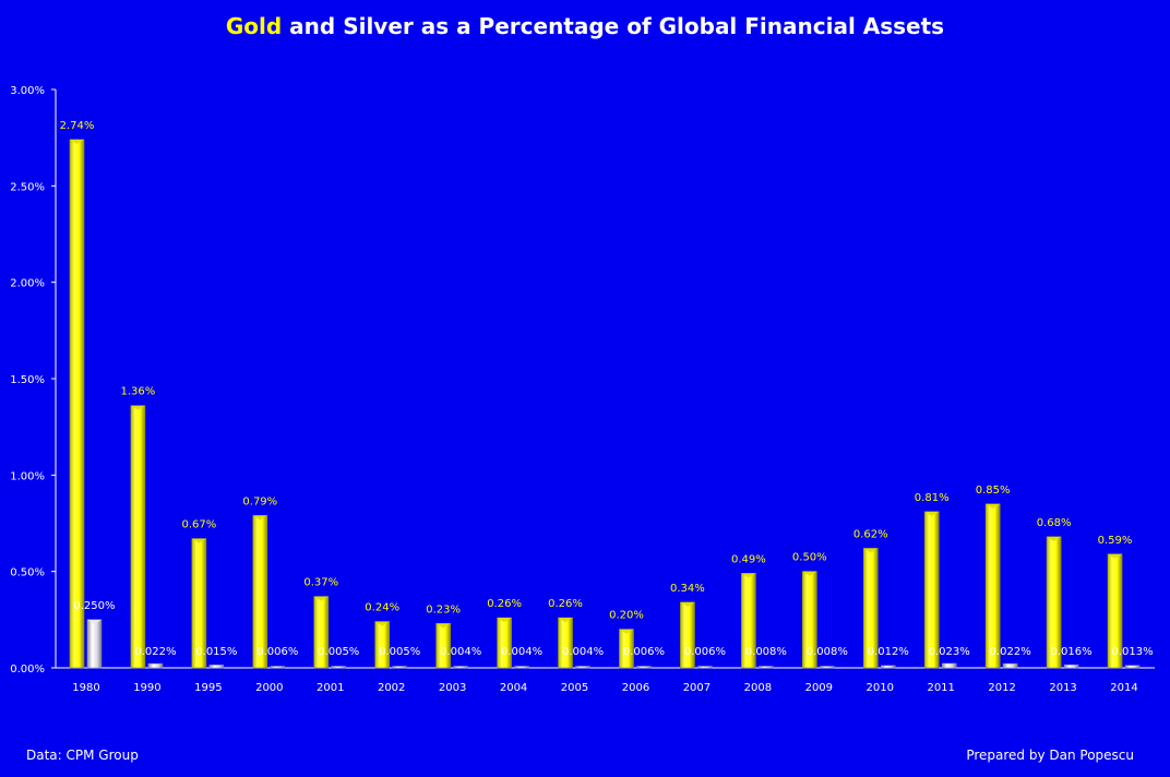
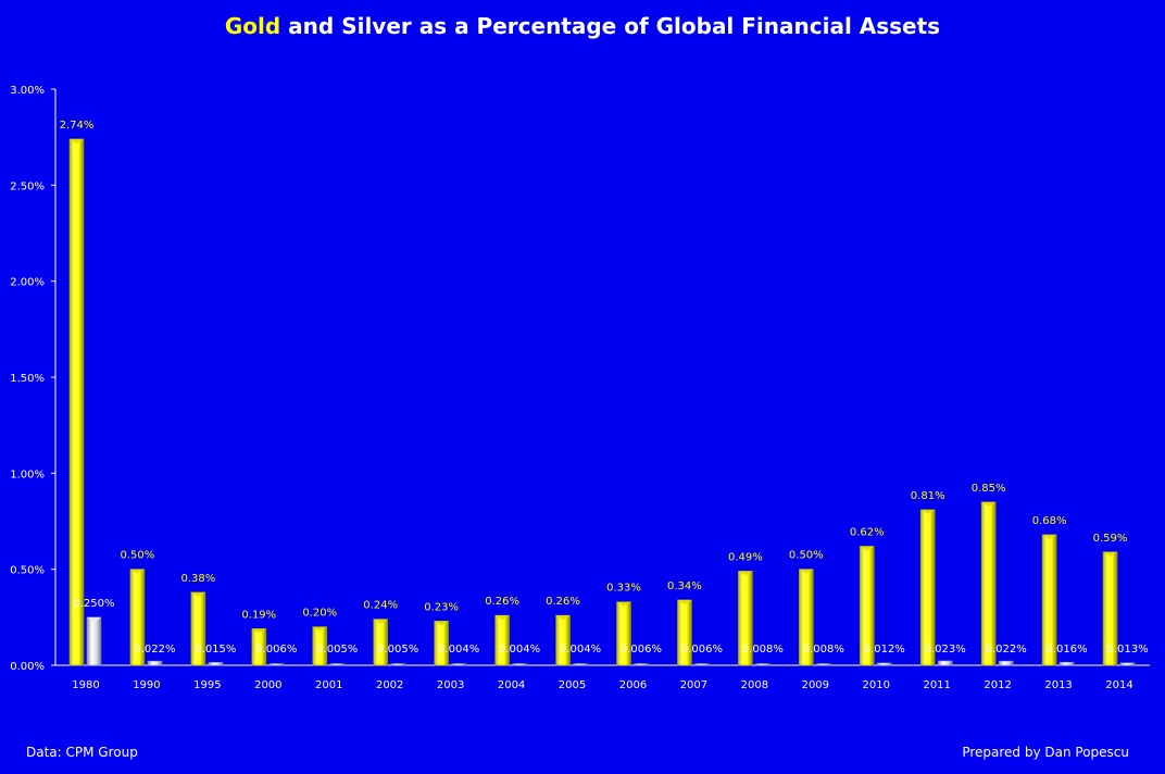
Gold/1990: 1.36% -> 0.50%
Gold/1995: 0.67% -> 0.38%
Gold/2000: 0.79% -> 0.19%
Gold/2001: 0.37% -> 0.20%
Gold/2006: 0.20% -> 0.33%
